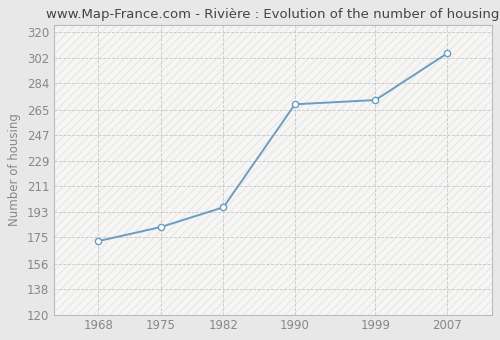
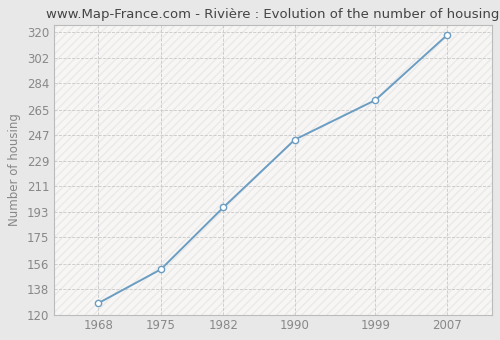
1968: 172 -> 128
1975: 182 -> 152
1990: 269 -> 244
2007: 305 -> 318
